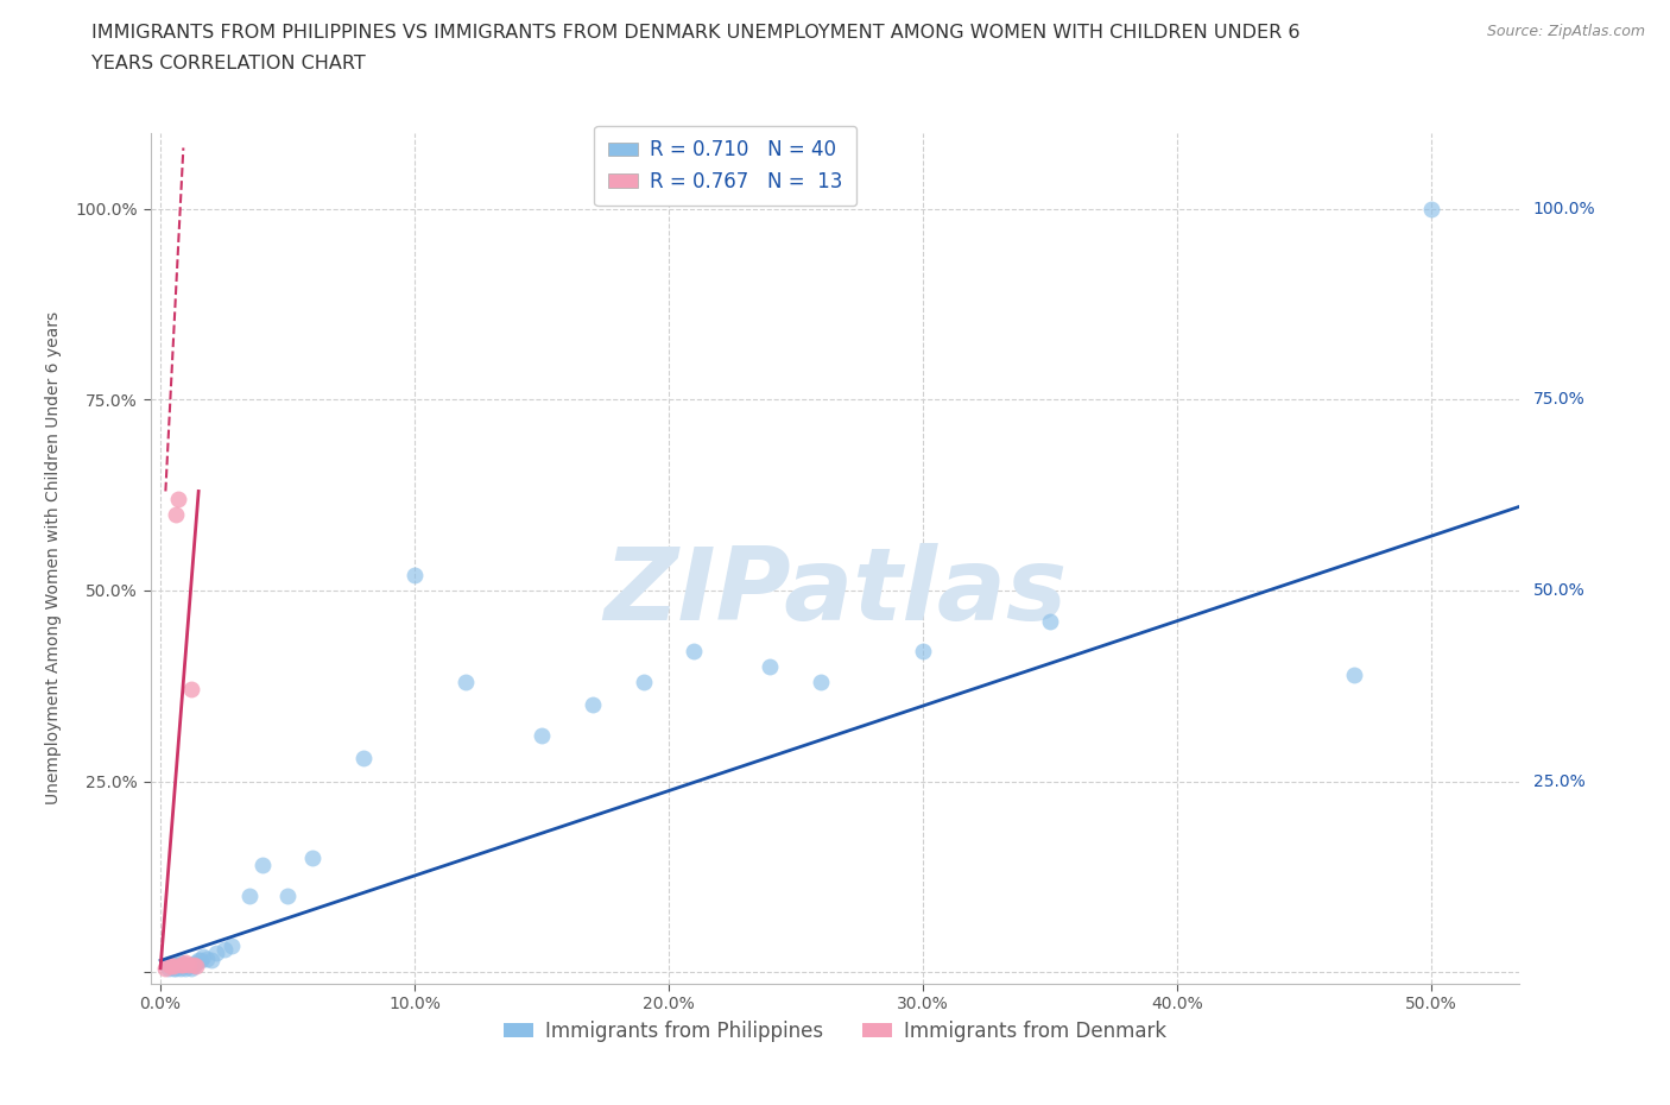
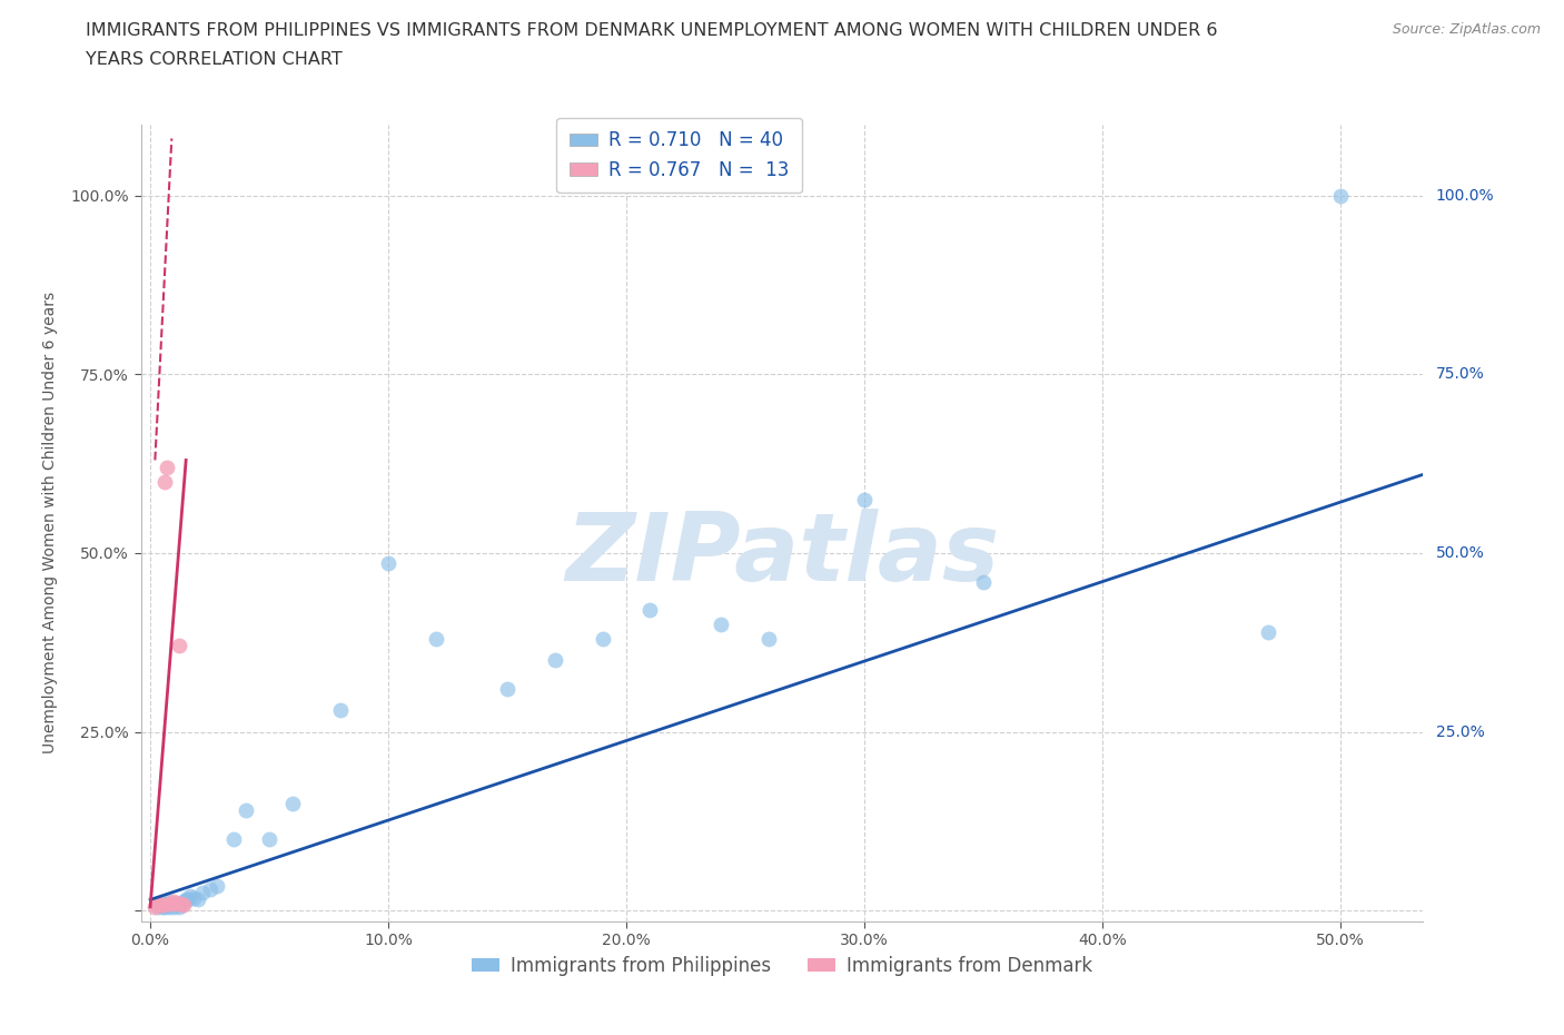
Immigrants from Philippines/10.0%: 52.0% -> 48.6%
Immigrants from Philippines/30.0%: 42.0% -> 57.4%
